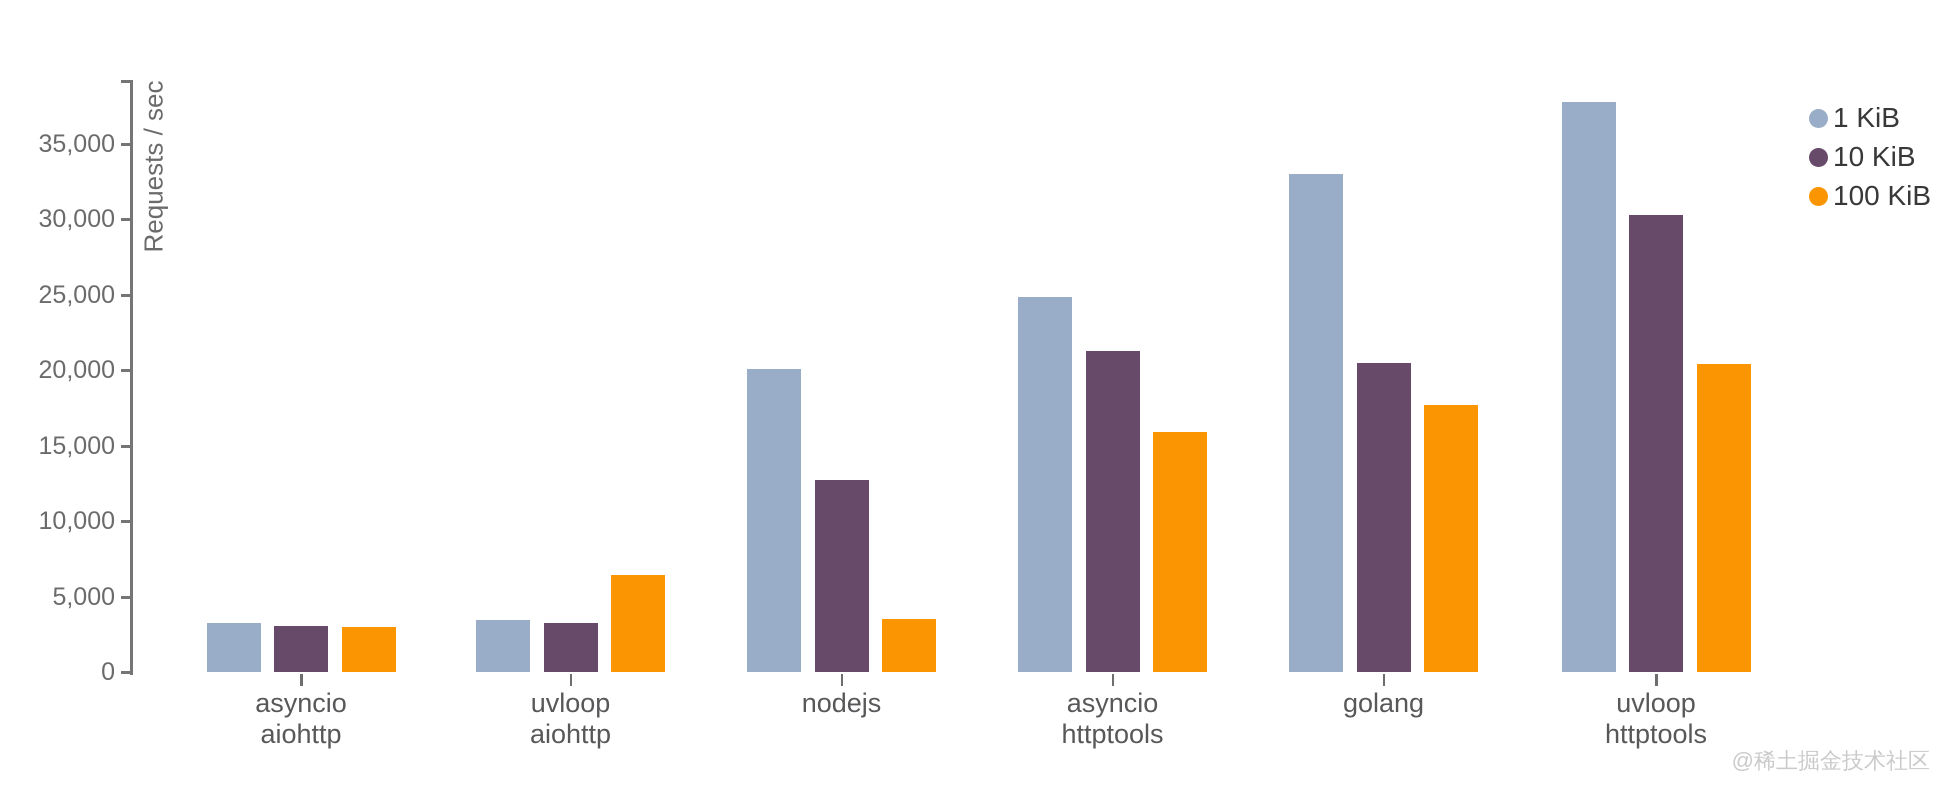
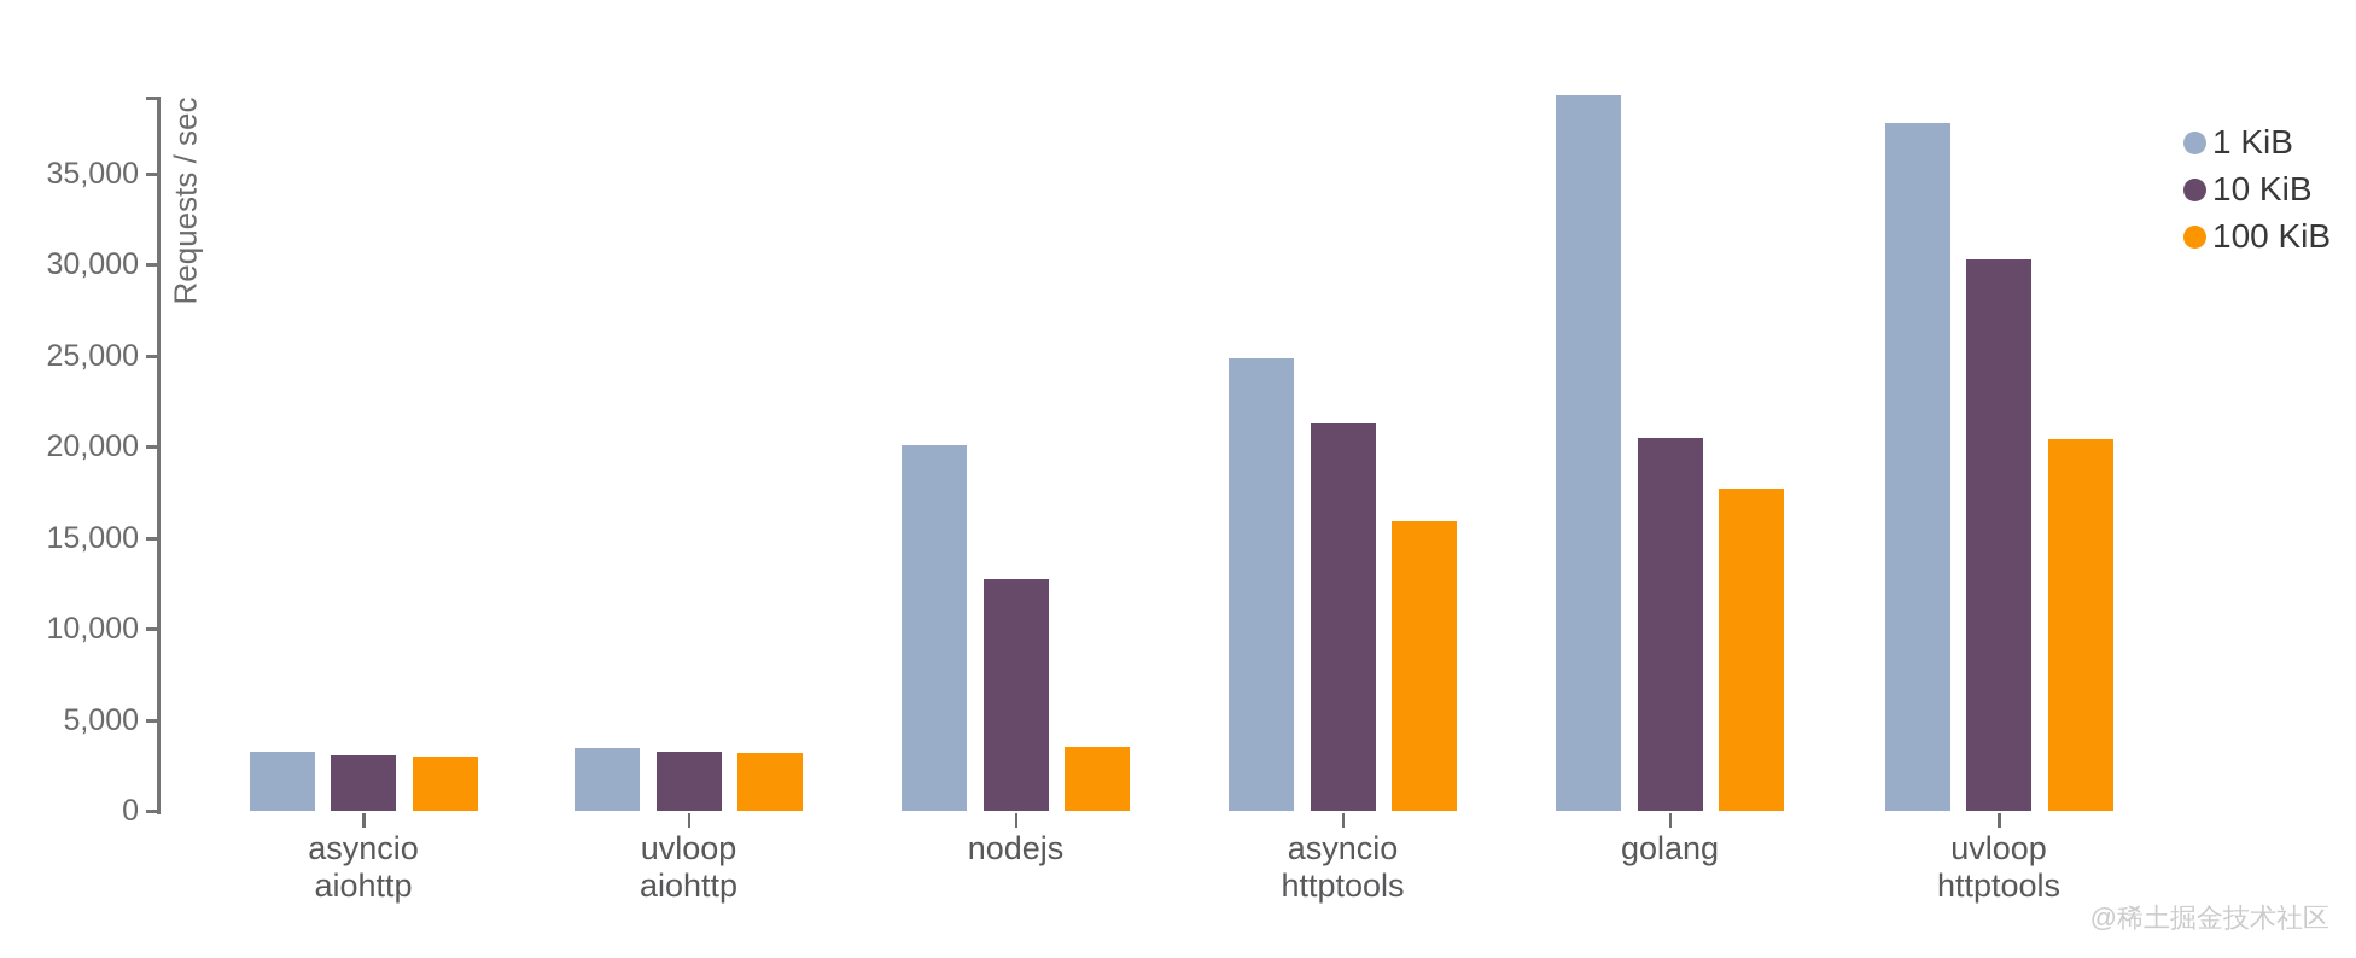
100 KiB/uvloop aiohttp: 6400 -> 3200
1 KiB/golang: 33000 -> 39300
